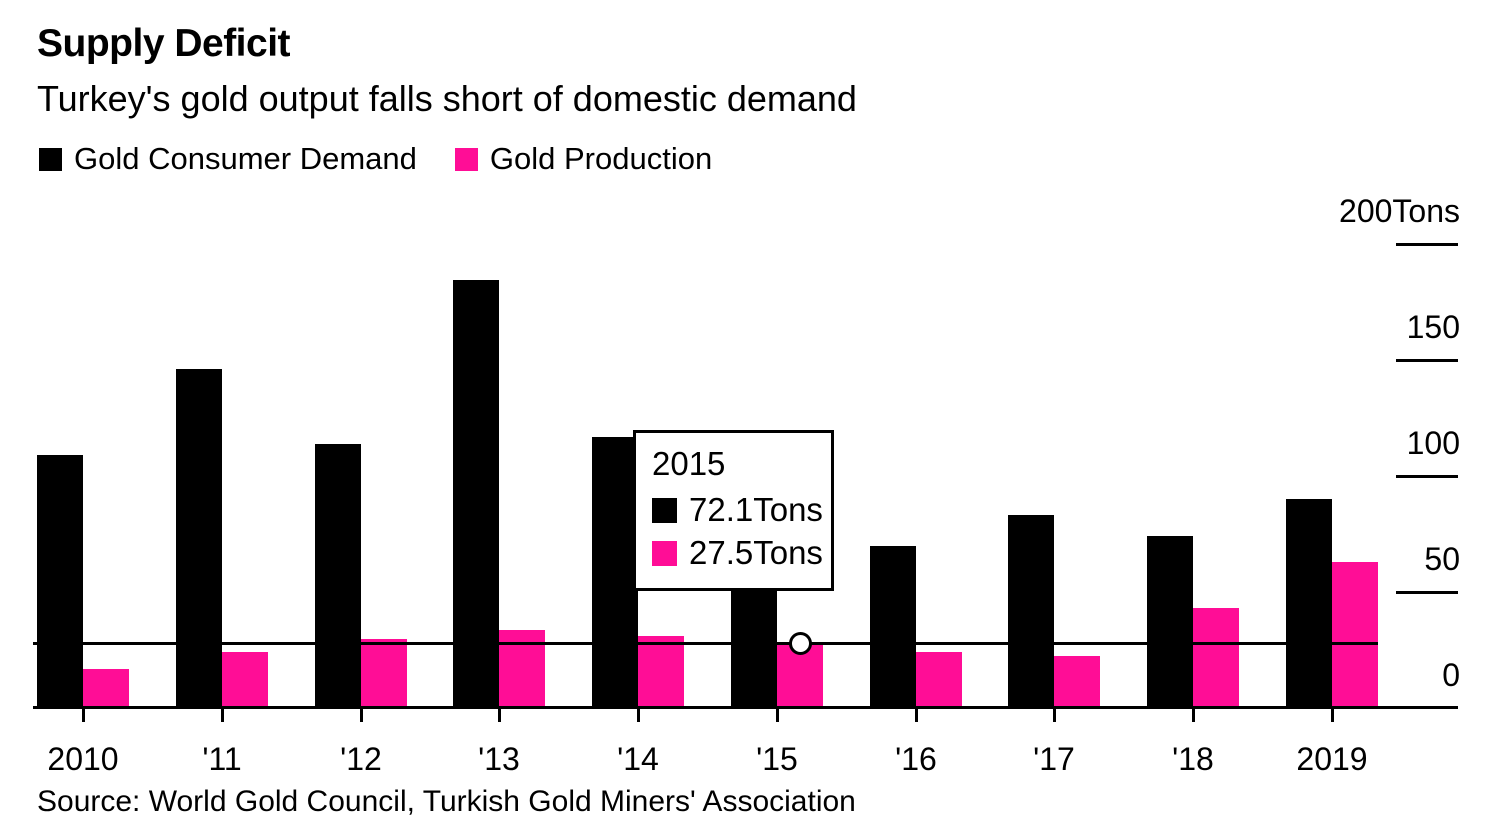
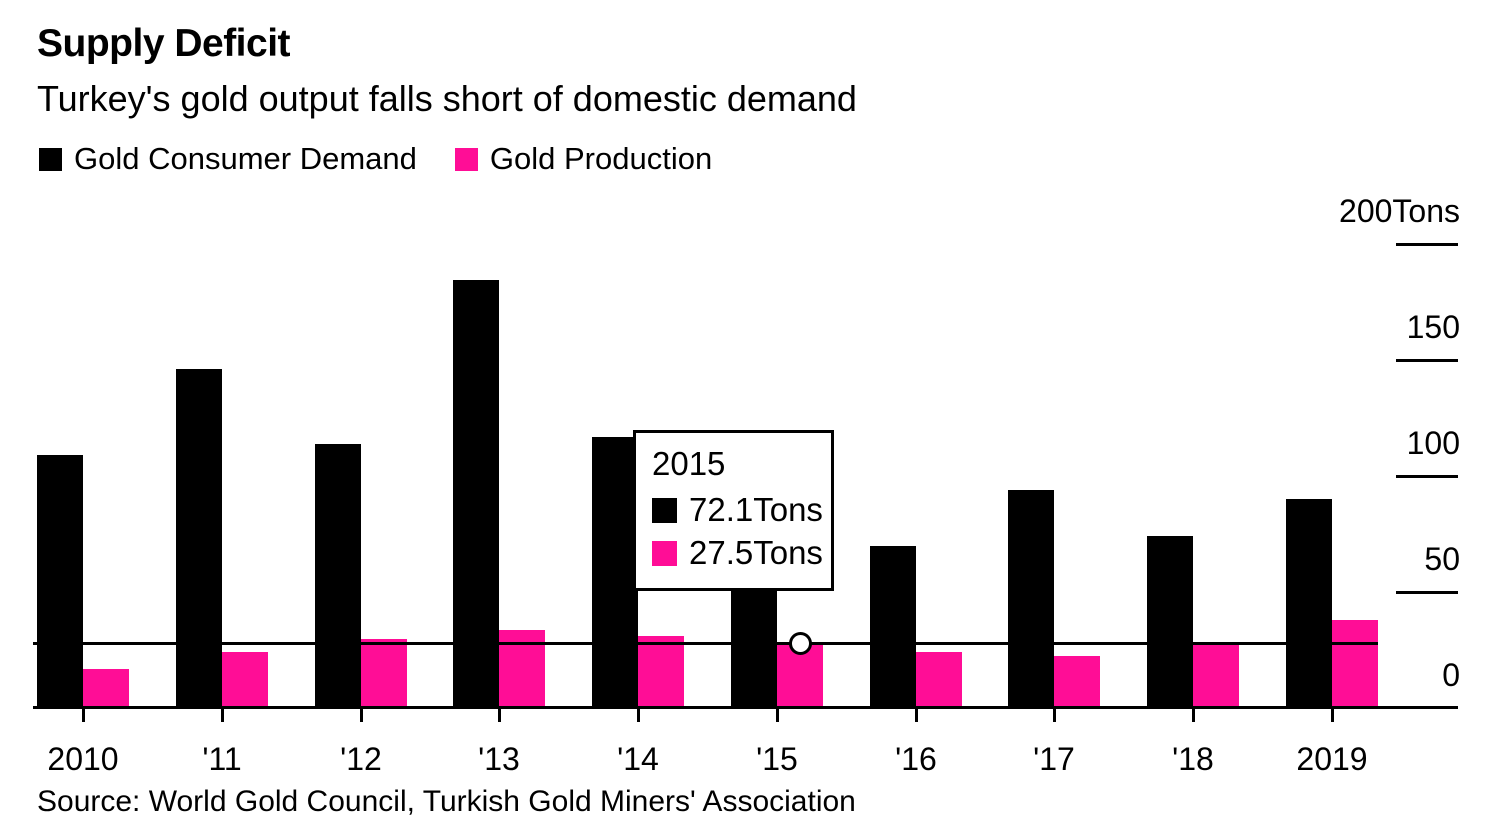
Gold Consumer Demand/'17: 83 -> 94
Gold Production/'18: 43 -> 27
Gold Production/2019: 63 -> 38
